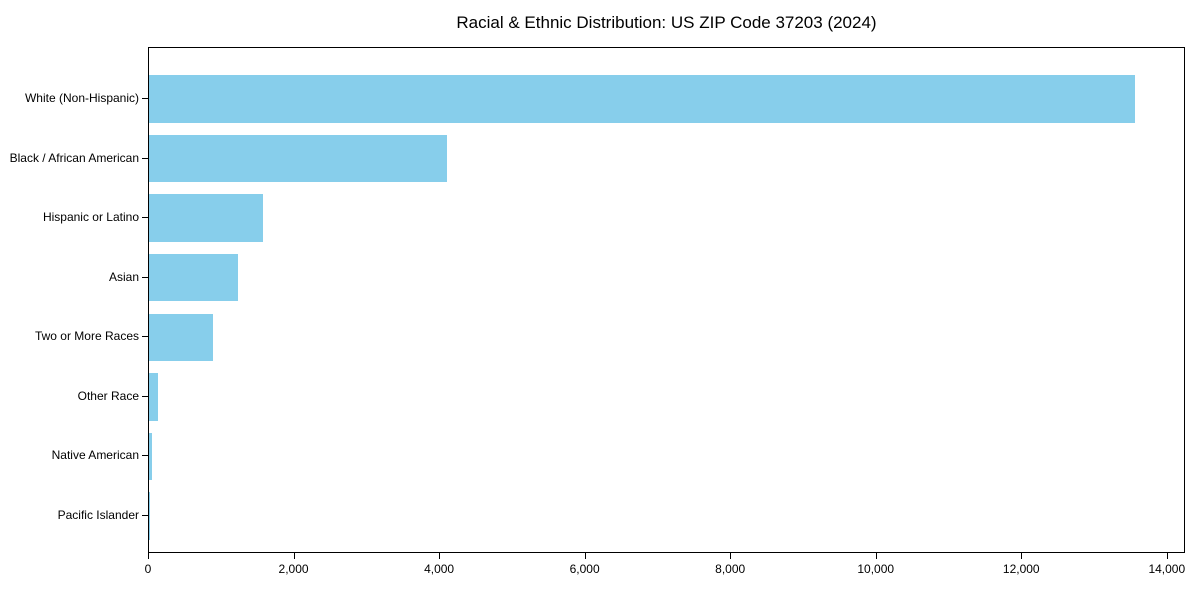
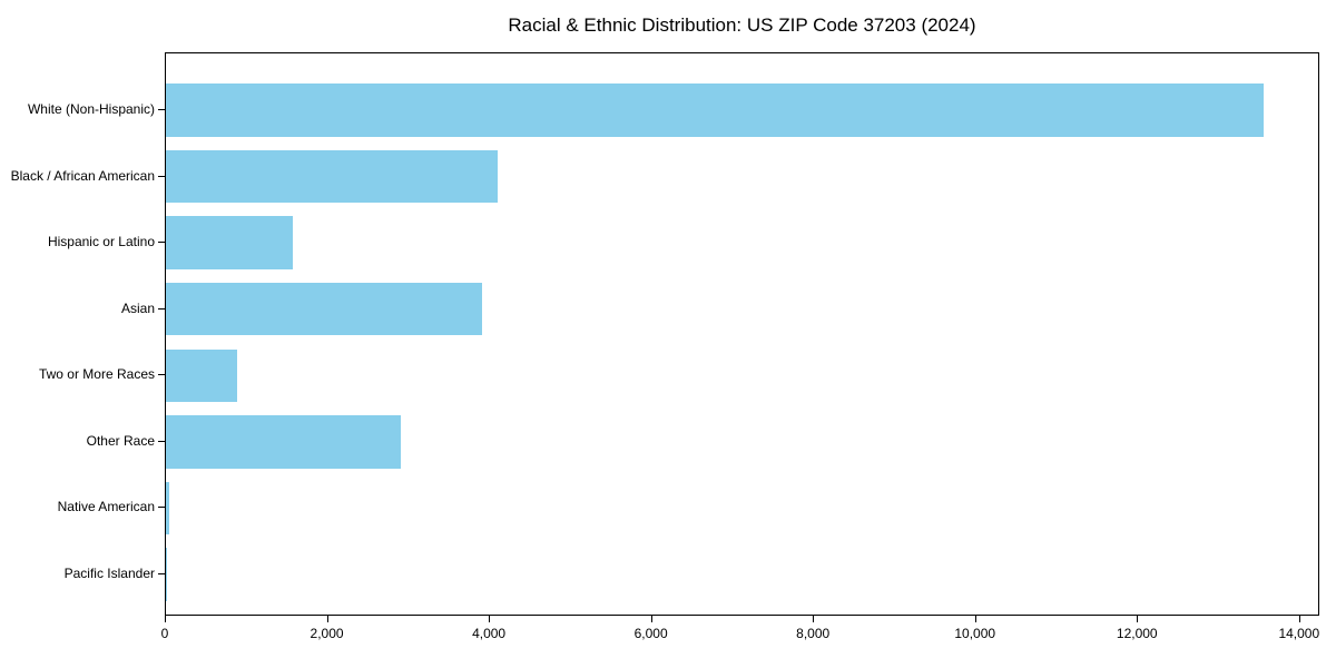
Asian: 1200 -> 3900
Other Race: 100 -> 2900
